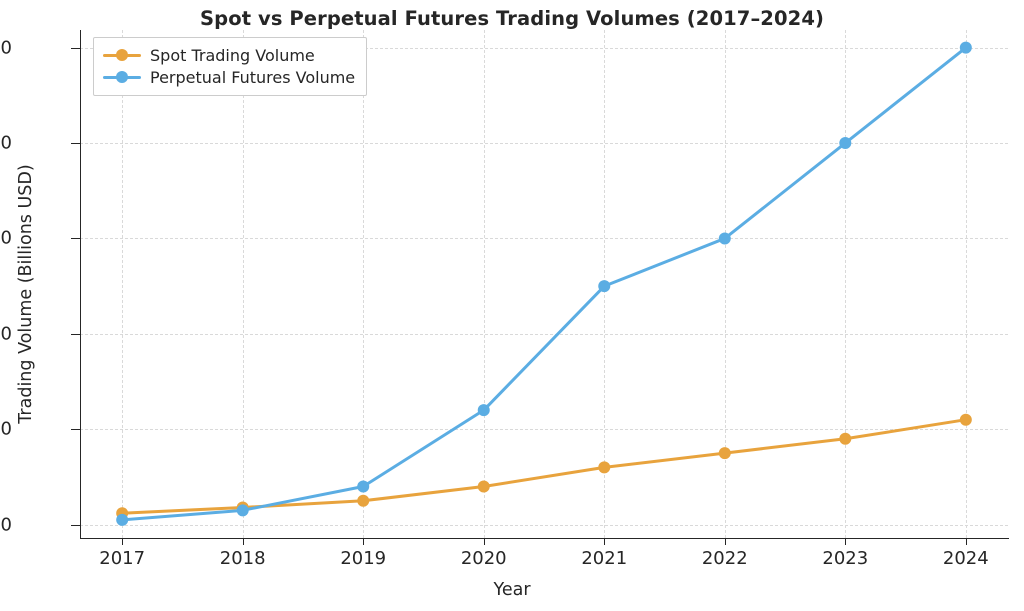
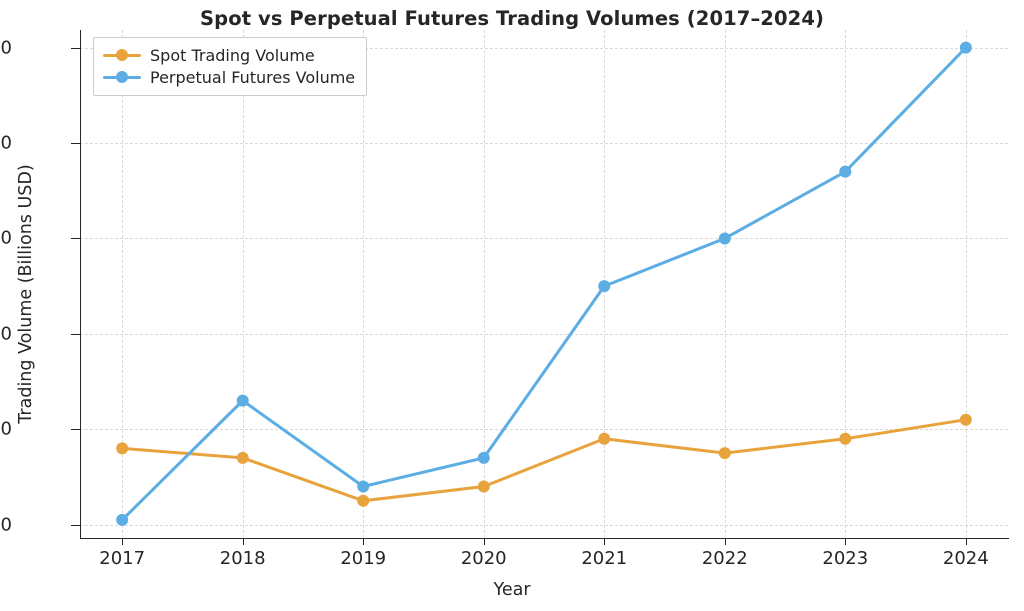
Spot Trading Volume/2017: 100 -> 800
Spot Trading Volume/2018: 200 -> 700
Perpetual Futures Volume/2018: 200 -> 1300
Perpetual Futures Volume/2020: 1200 -> 700
Spot Trading Volume/2021: 600 -> 900
Perpetual Futures Volume/2023: 4000 -> 3700
